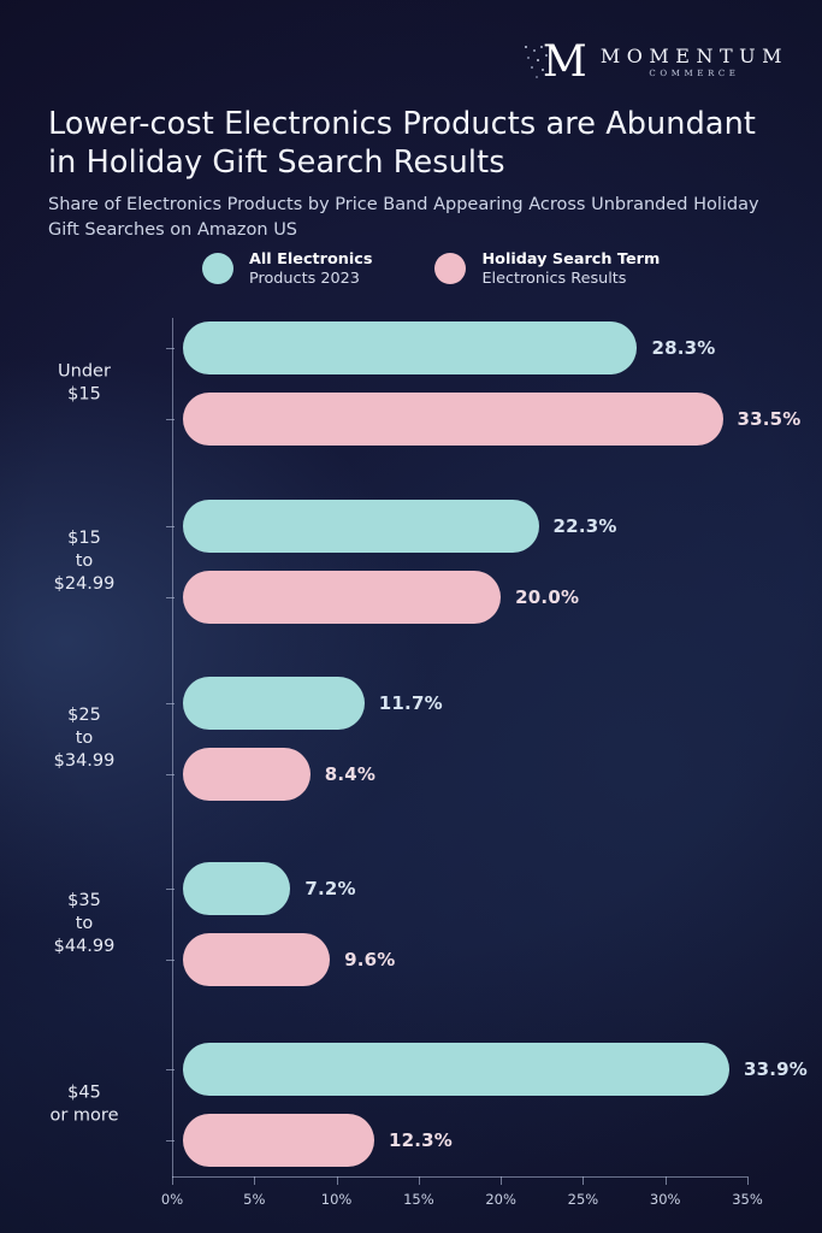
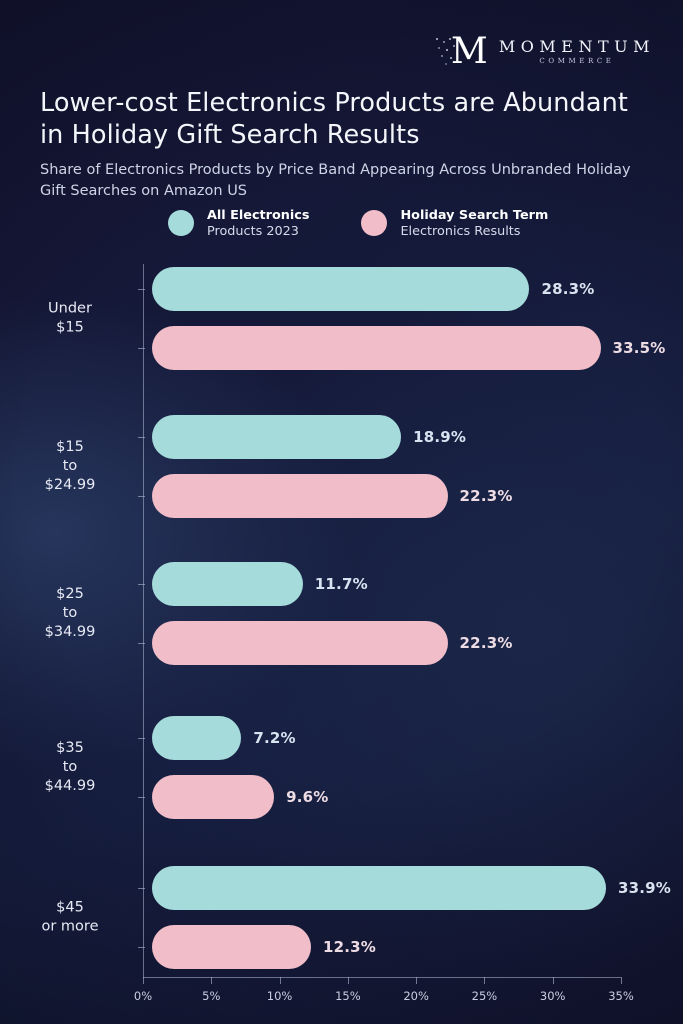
All Electronics Products 2023/$15 to $24.99: 22.3% -> 18.9%
Holiday Search Term Electronics Results/$15 to $24.99: 20.0% -> 22.3%
Holiday Search Term Electronics Results/$25 to $34.99: 8.4% -> 22.3%
